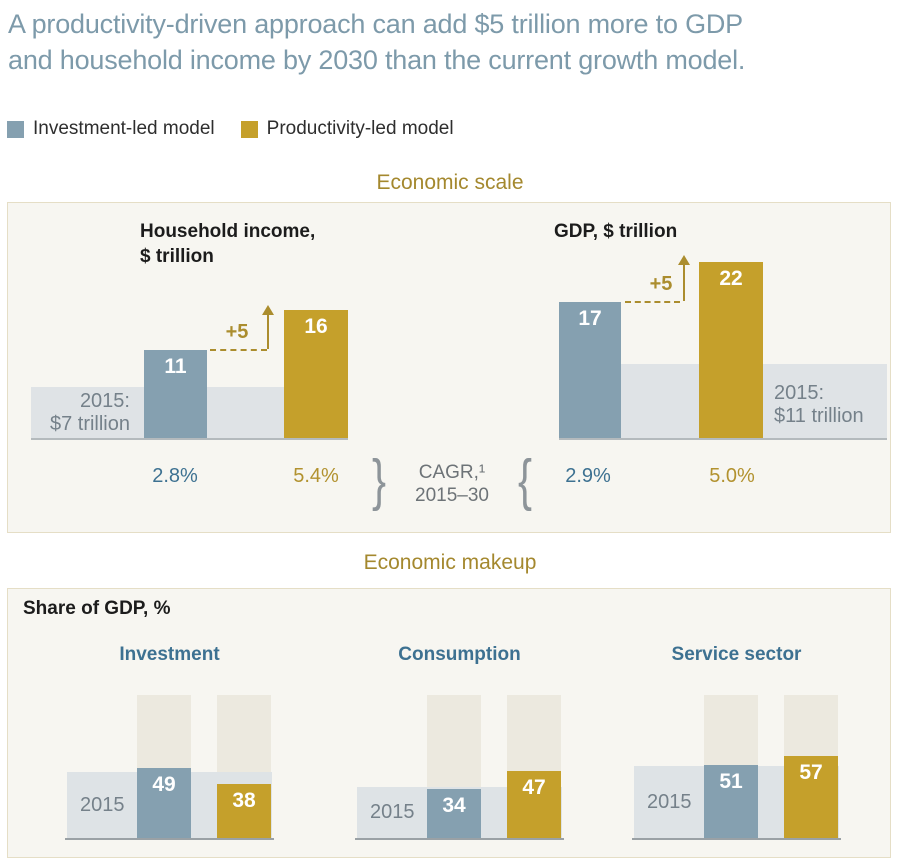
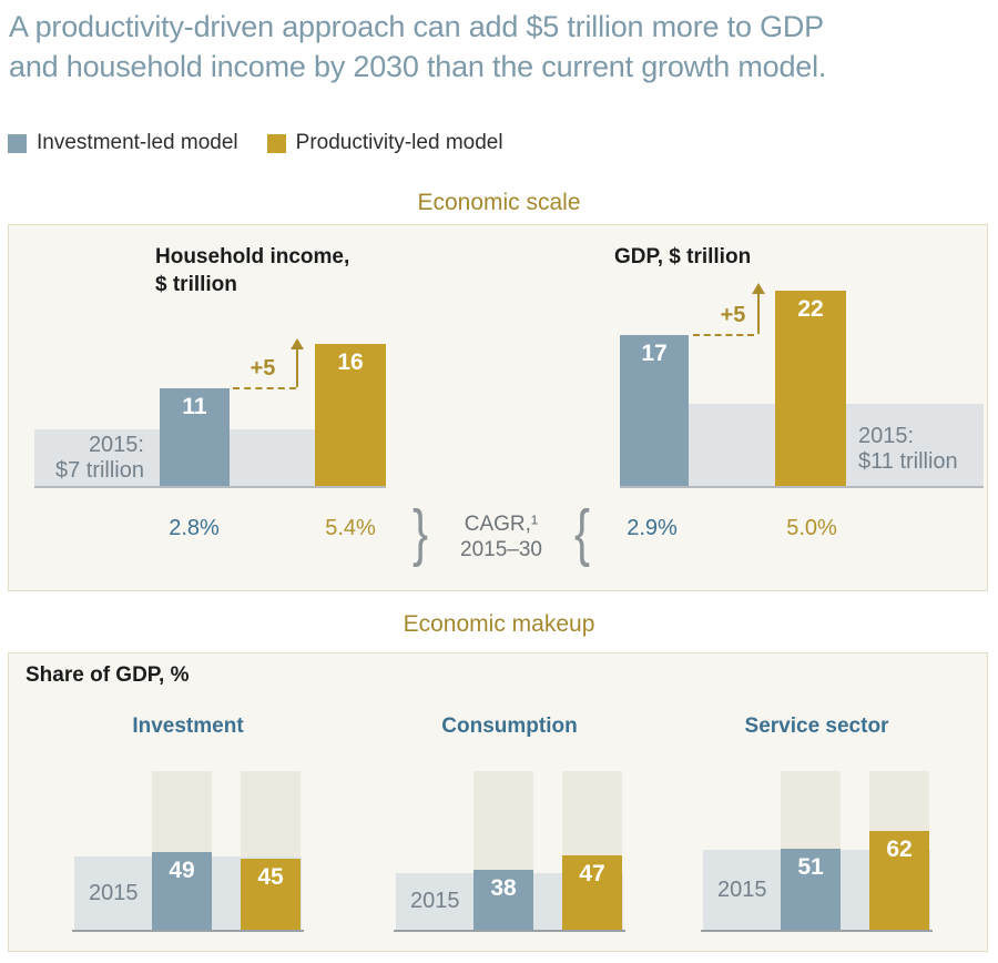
Economic makeup/Productivity-led model/Investment: 38 -> 45
Economic makeup/Investment-led model/Consumption: 34 -> 38
Economic makeup/Productivity-led model/Service sector: 57 -> 62
